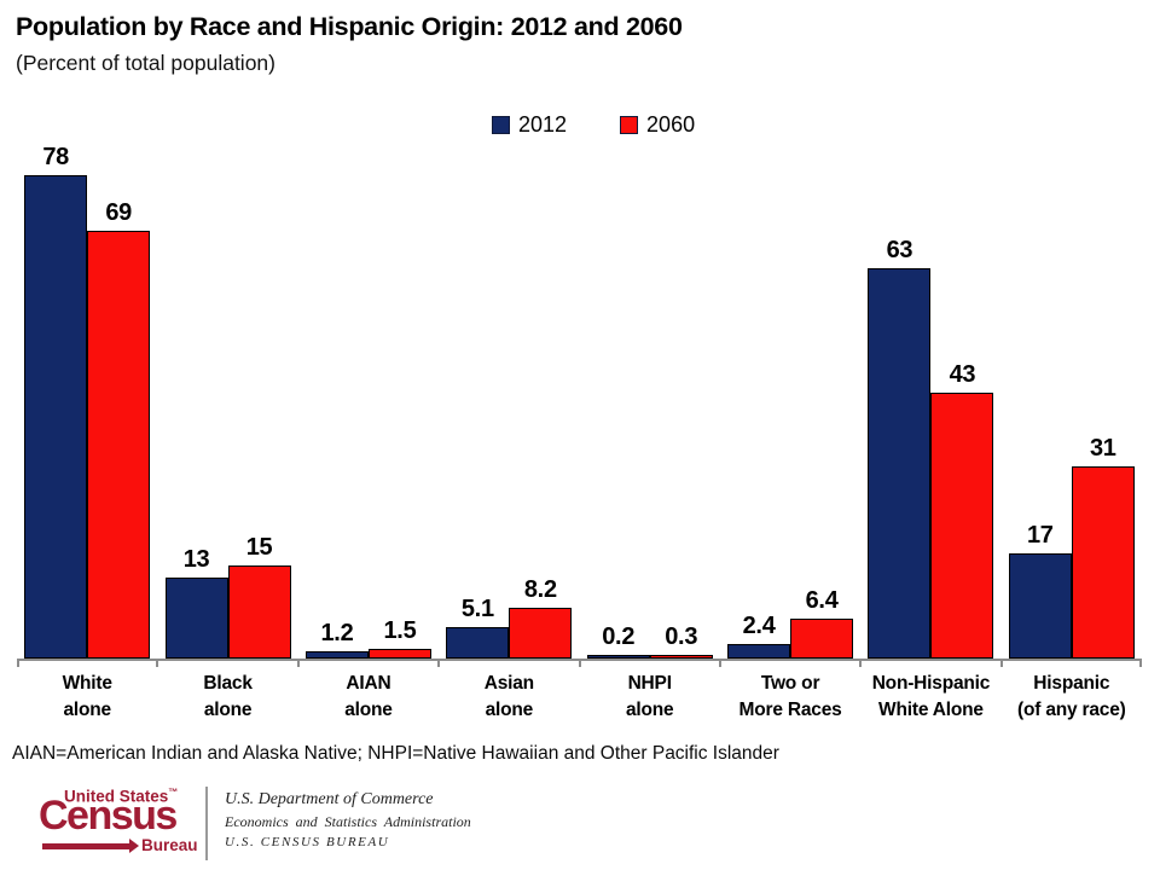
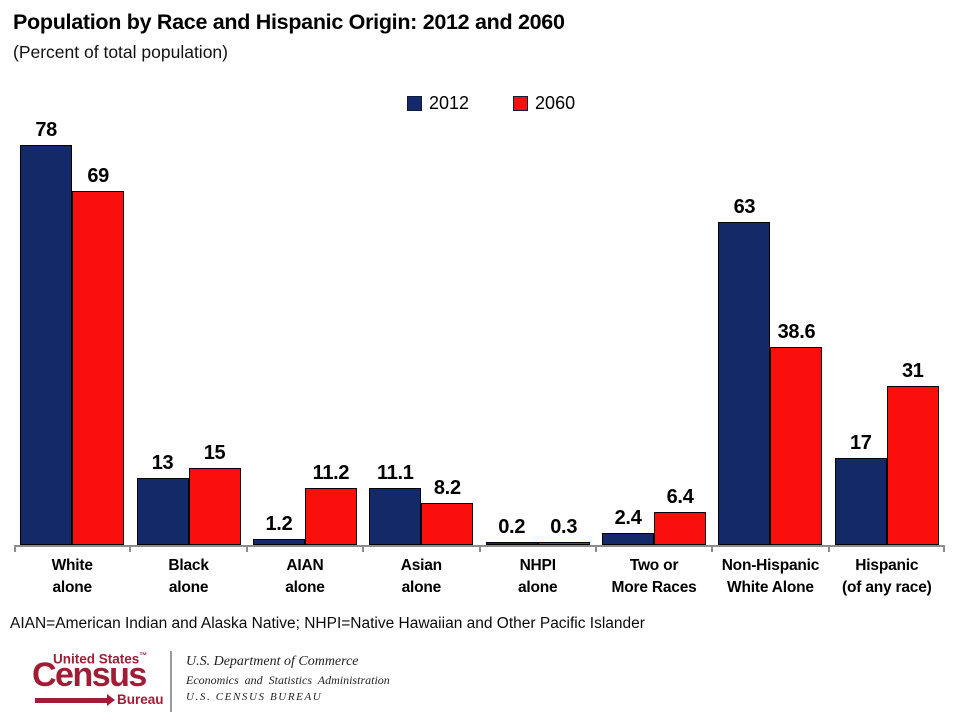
2060/AIAN alone: 1.5 -> 11.2
2012/Asian alone: 5.1 -> 11.1
2060/Non-Hispanic White Alone: 43 -> 38.6
